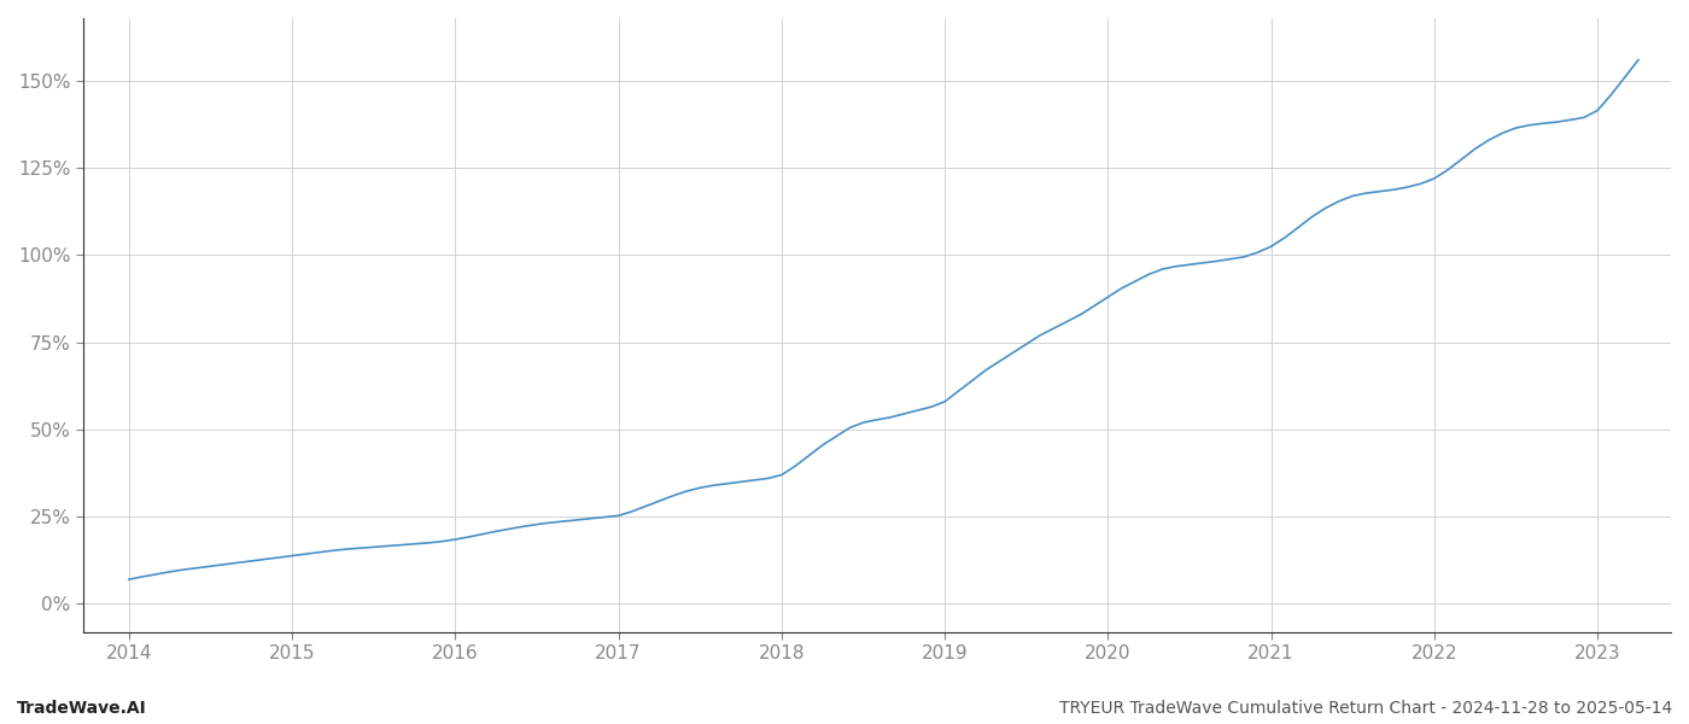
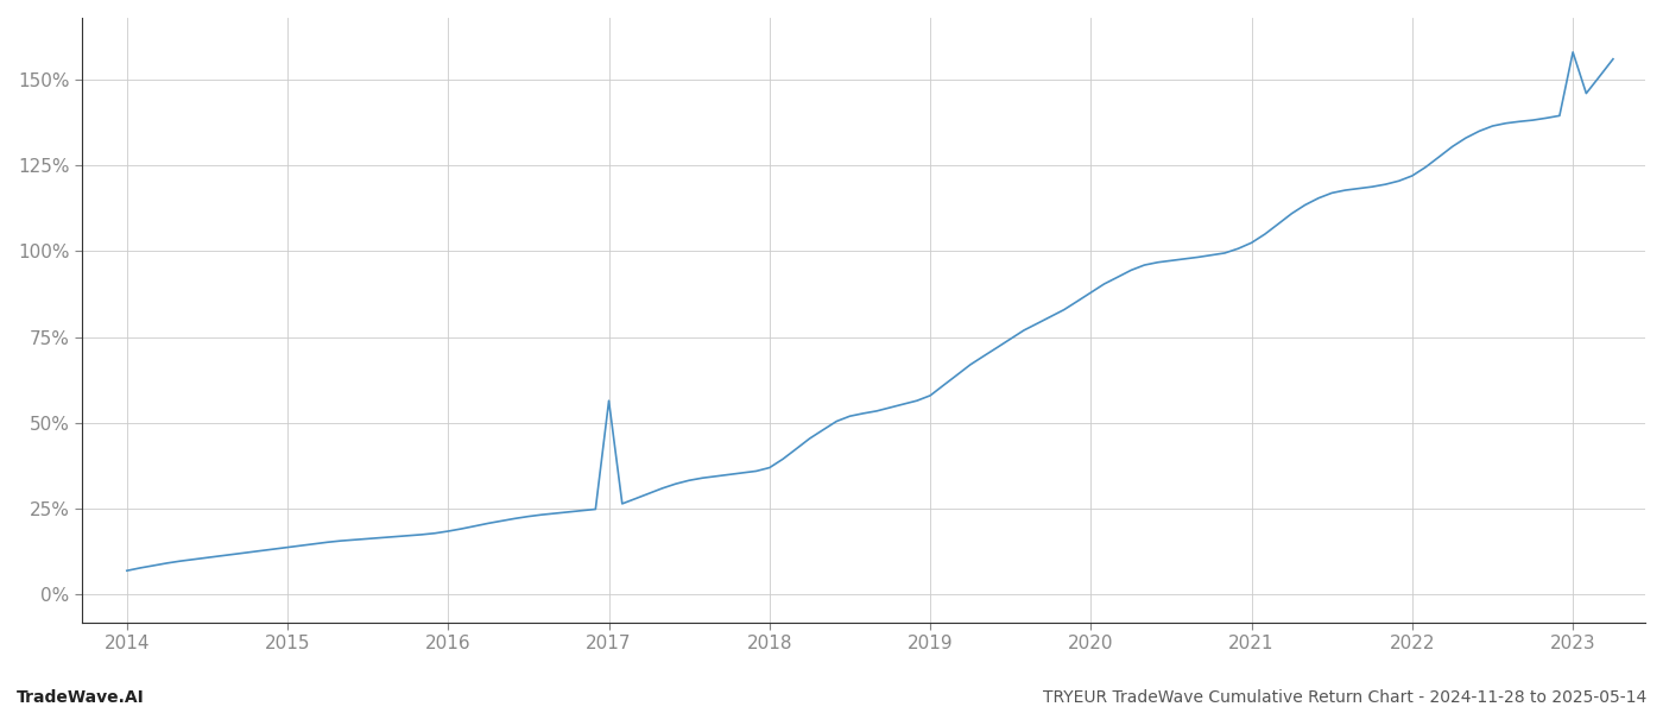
2017: 25.3% -> 56.5%
2023: 141.5% -> 158.0%
